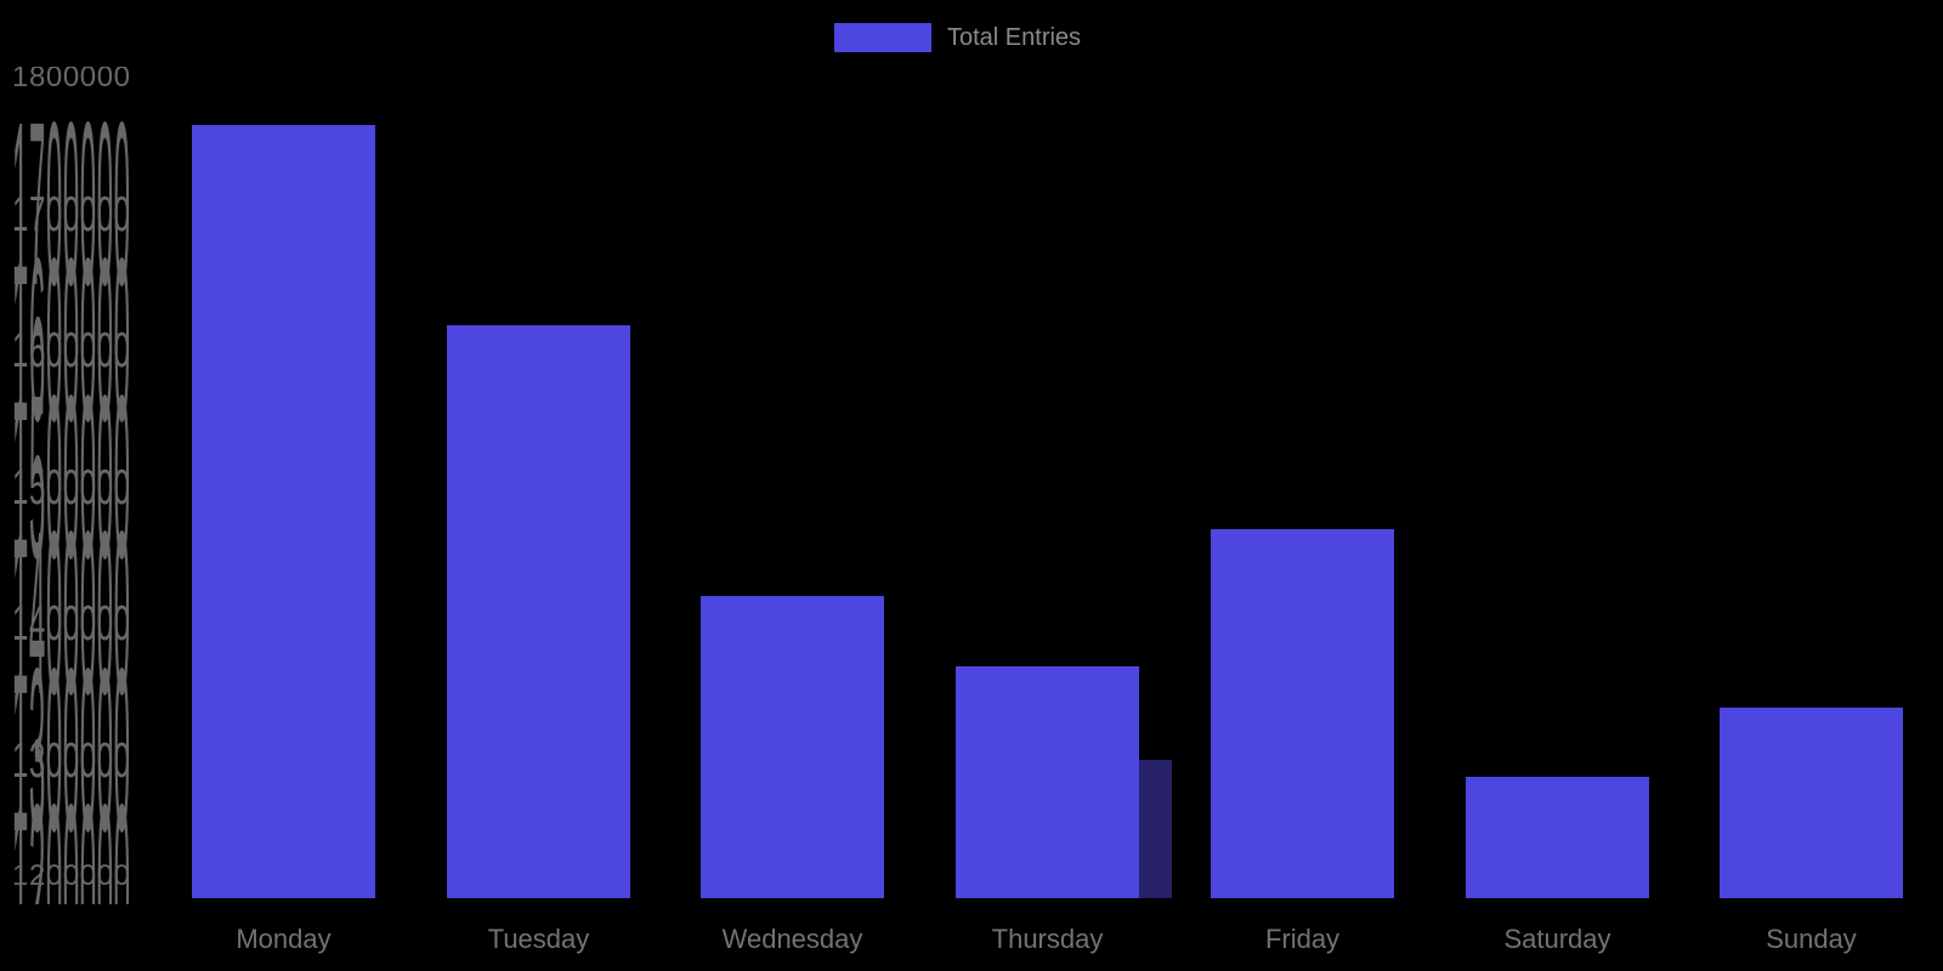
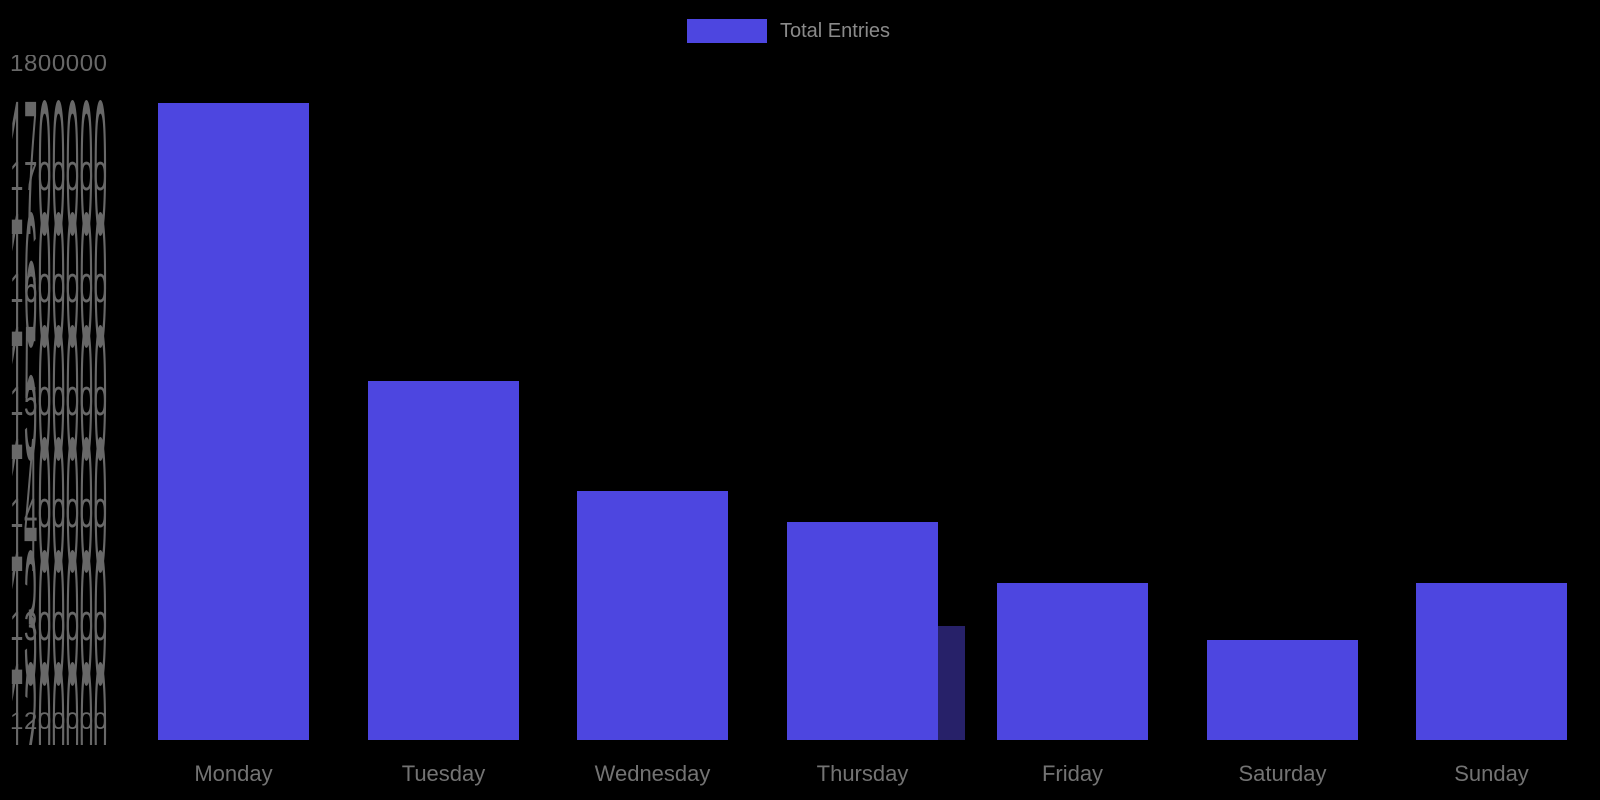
Tuesday: 1620000 -> 1520000
Thursday: 1370000 -> 1390000
Friday: 1470000 -> 1340000
